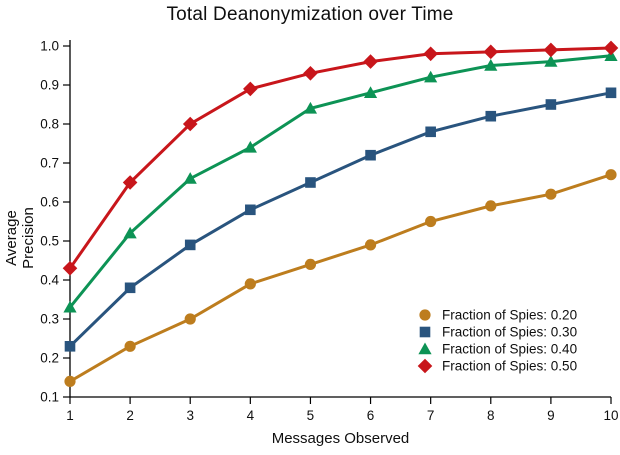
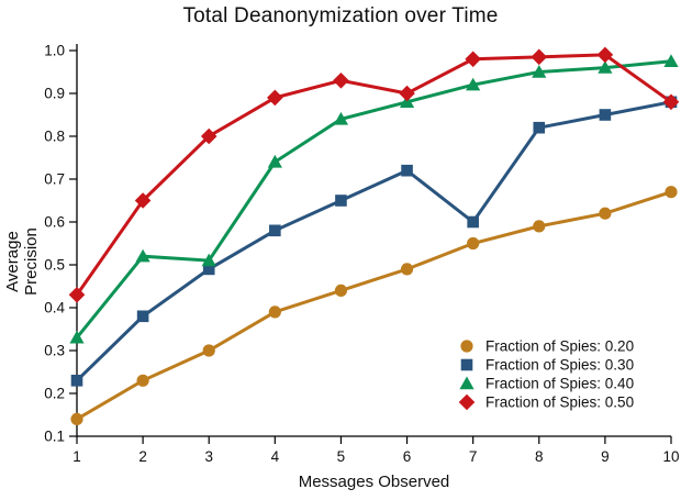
Fraction of Spies: 0.40/3: 0.66 -> 0.51
Fraction of Spies: 0.50/6: 0.96 -> 0.90
Fraction of Spies: 0.30/7: 0.78 -> 0.60
Fraction of Spies: 0.50/10: 0.99 -> 0.88
